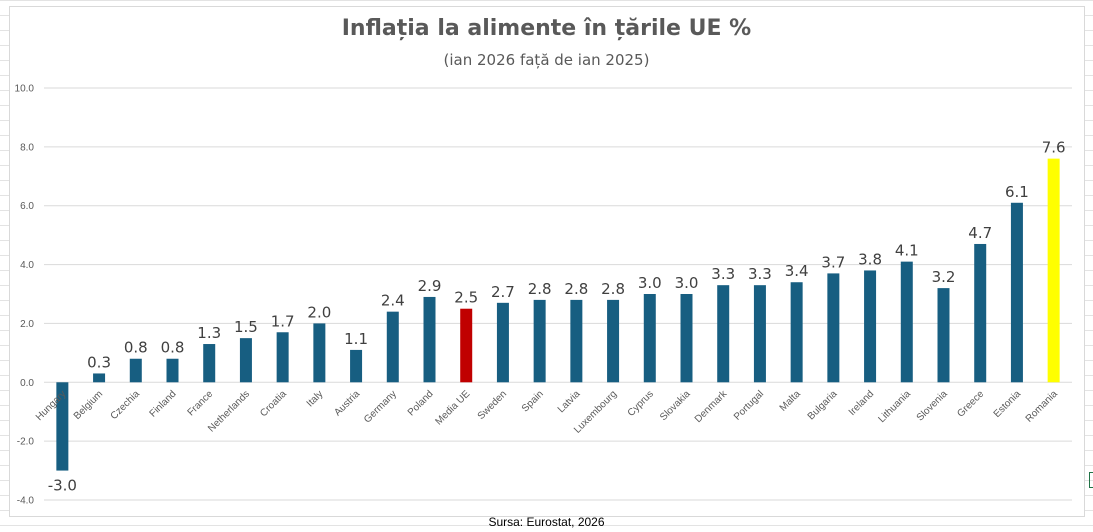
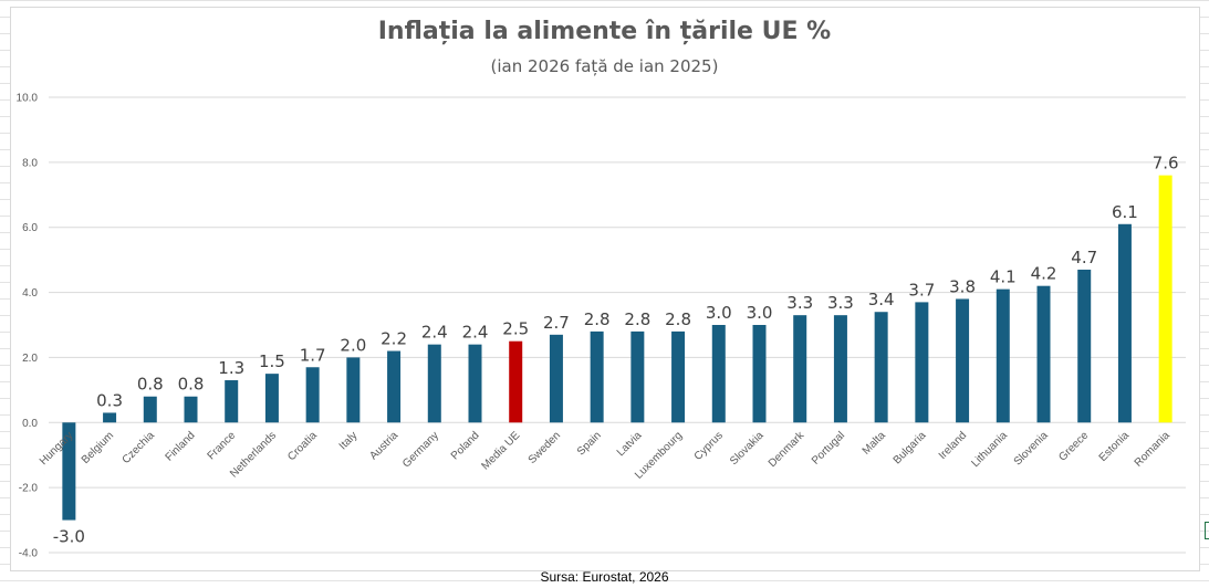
Austria: 1.1 -> 2.2
Poland: 2.9 -> 2.4
Slovenia: 3.2 -> 4.2
